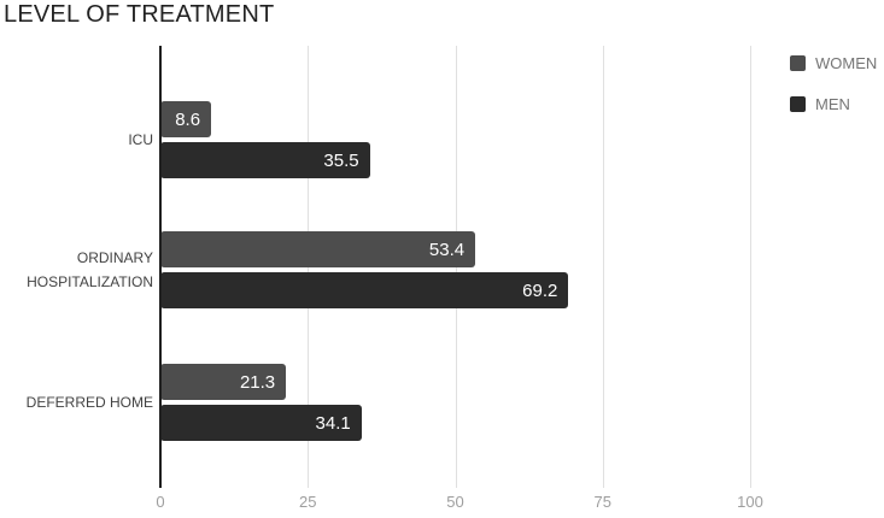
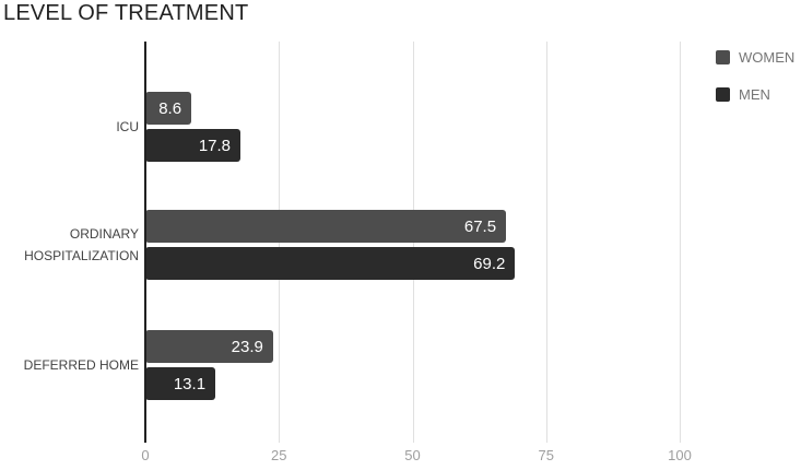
MEN/ICU: 35.5 -> 17.8
WOMEN/ORDINARY HOSPITALIZATION: 53.4 -> 67.5
WOMEN/DEFERRED HOME: 21.3 -> 23.9
MEN/DEFERRED HOME: 34.1 -> 13.1
